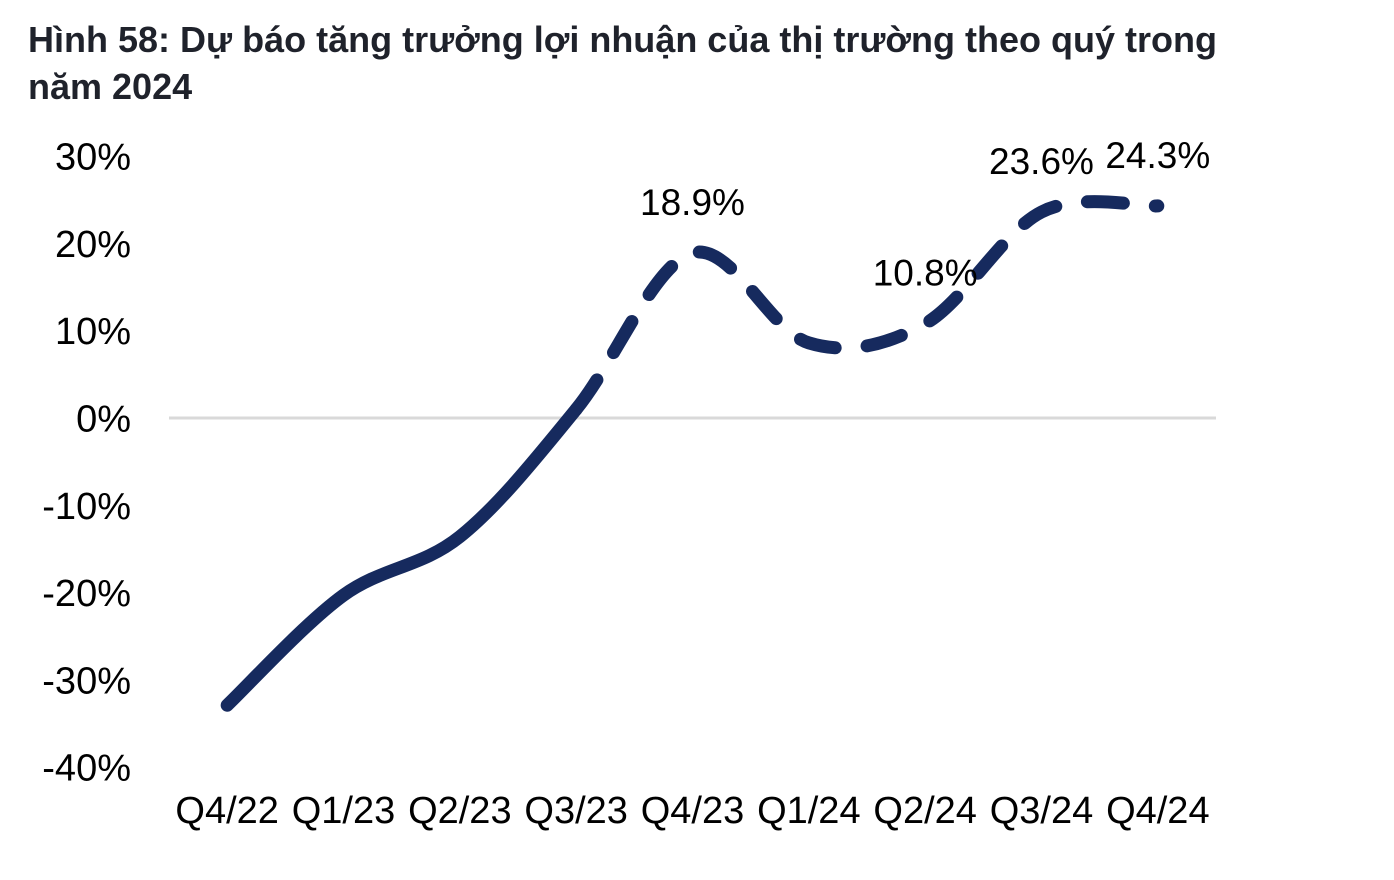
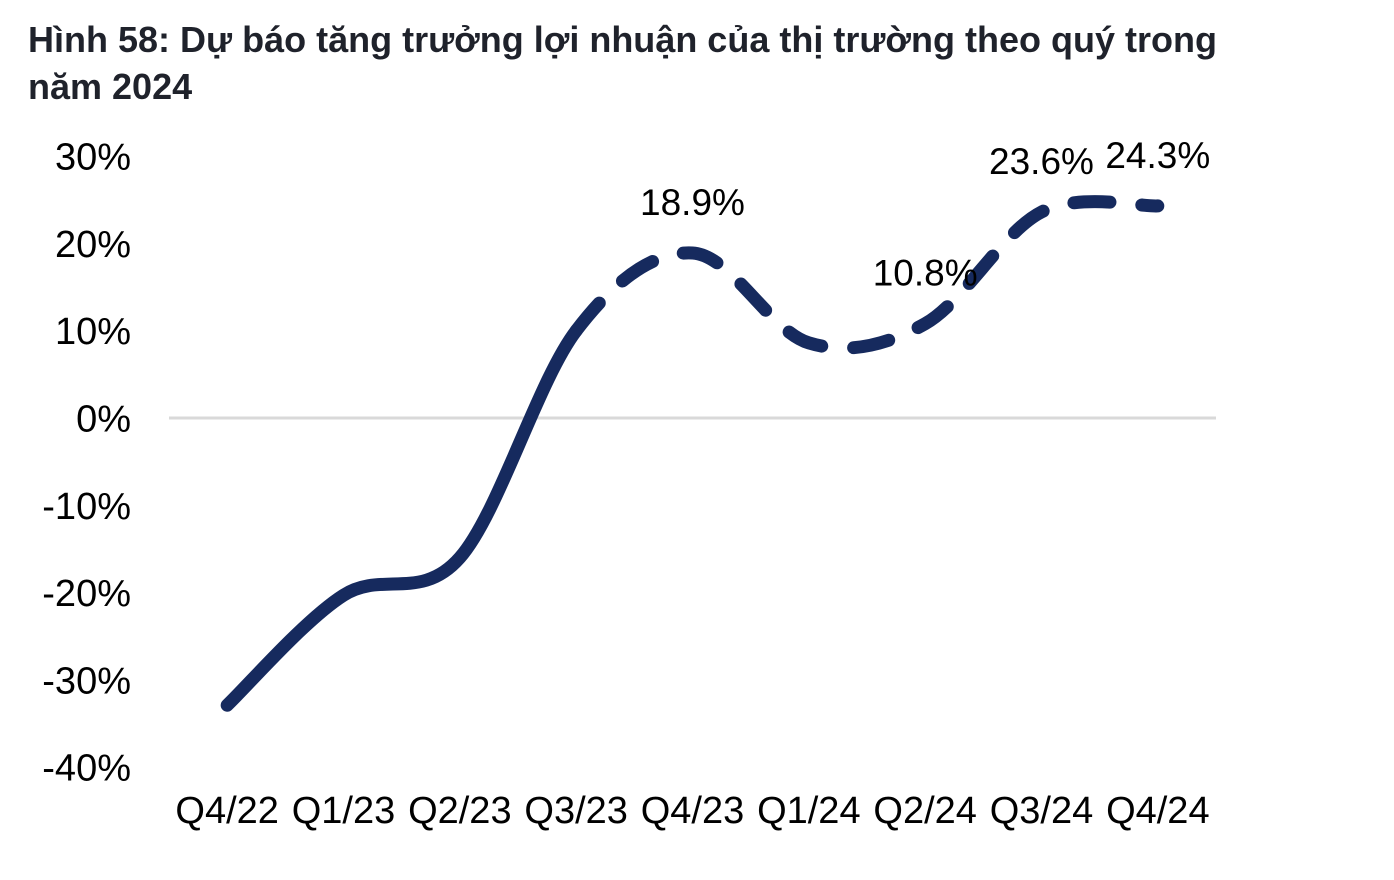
Q2/23: -14% -> -16%
Q3/23: 1% -> 10%
